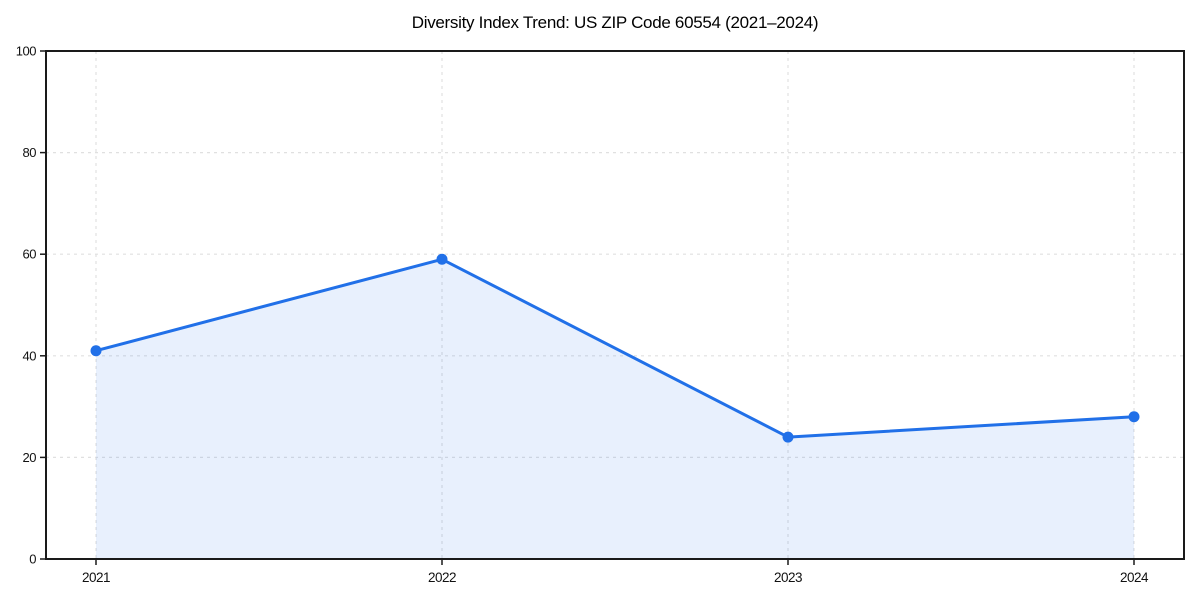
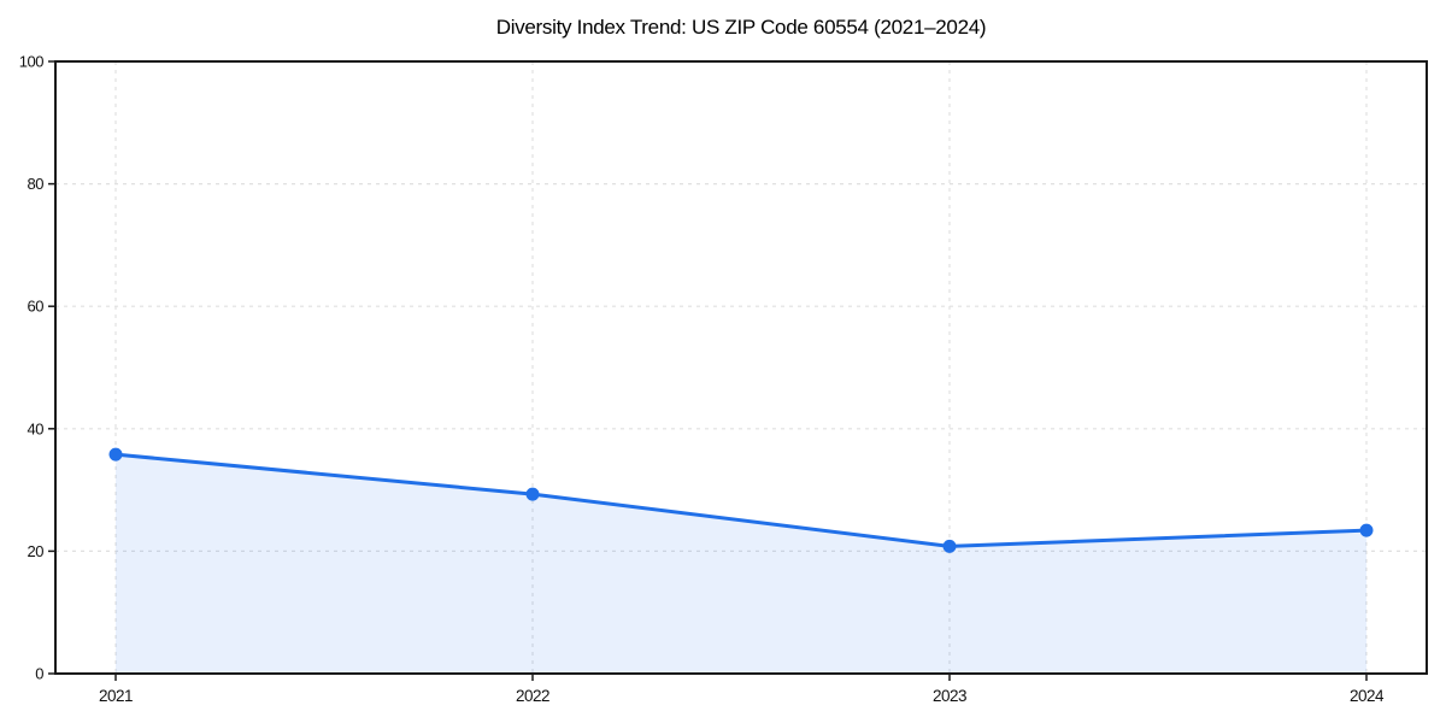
2021: 41 -> 36
2022: 59 -> 29
2023: 24 -> 21
2024: 28 -> 23
